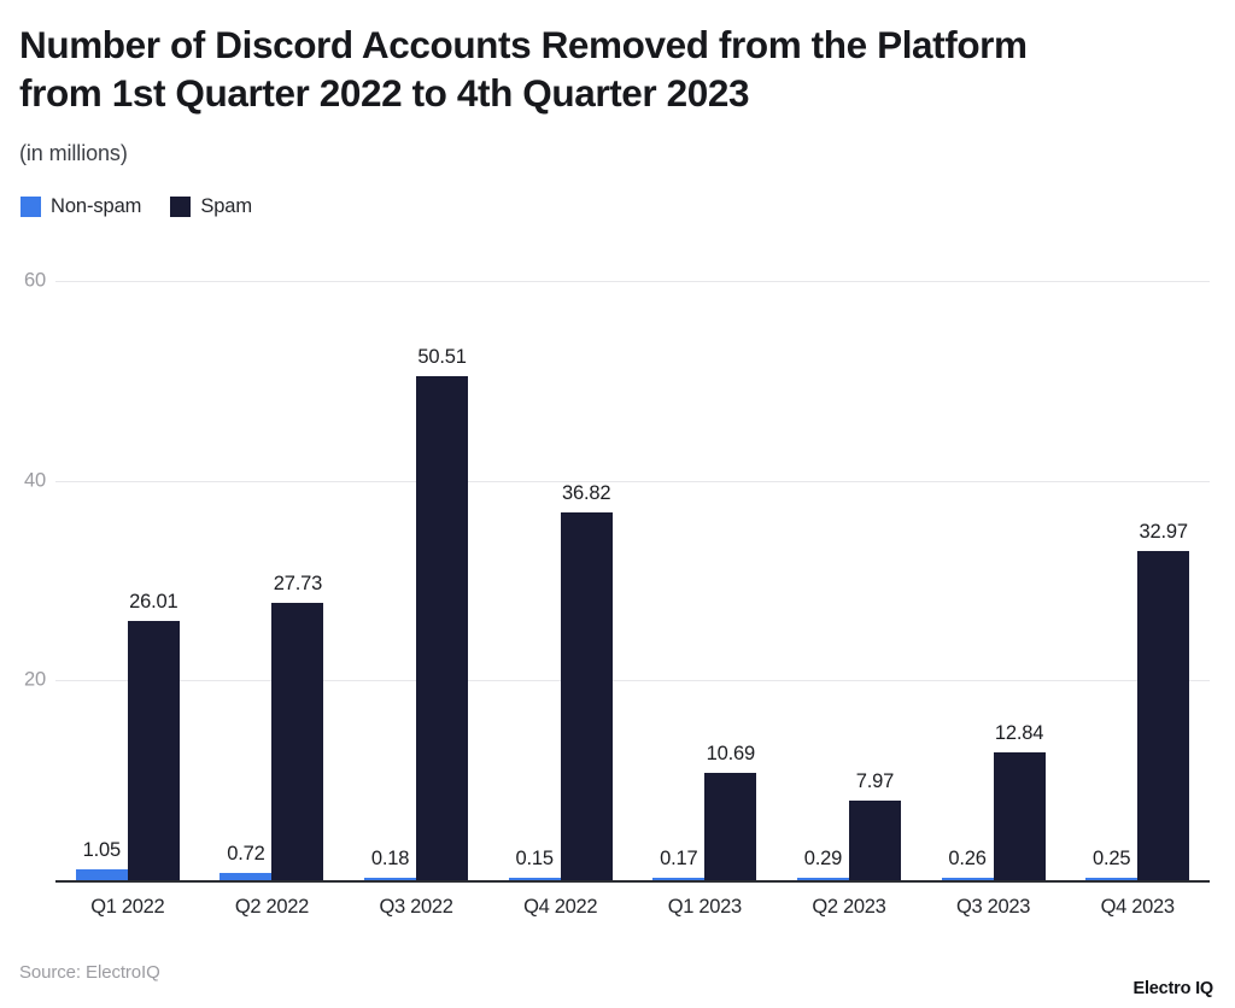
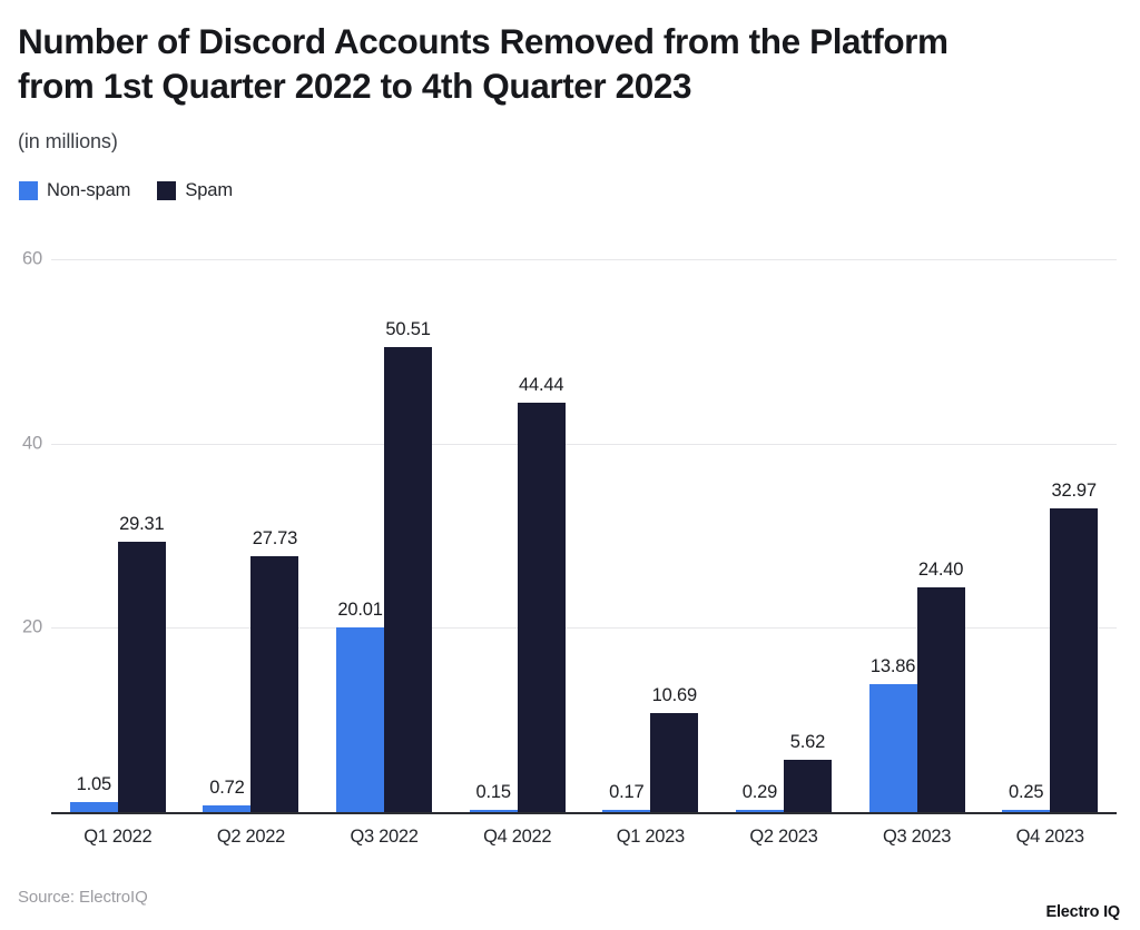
Spam/Q1 2022: 26.01 -> 29.31
Non-spam/Q3 2022: 0.18 -> 20.01
Spam/Q4 2022: 36.82 -> 44.44
Spam/Q2 2023: 7.97 -> 5.62
Non-spam/Q3 2023: 0.26 -> 13.86
Spam/Q3 2023: 12.84 -> 24.40
